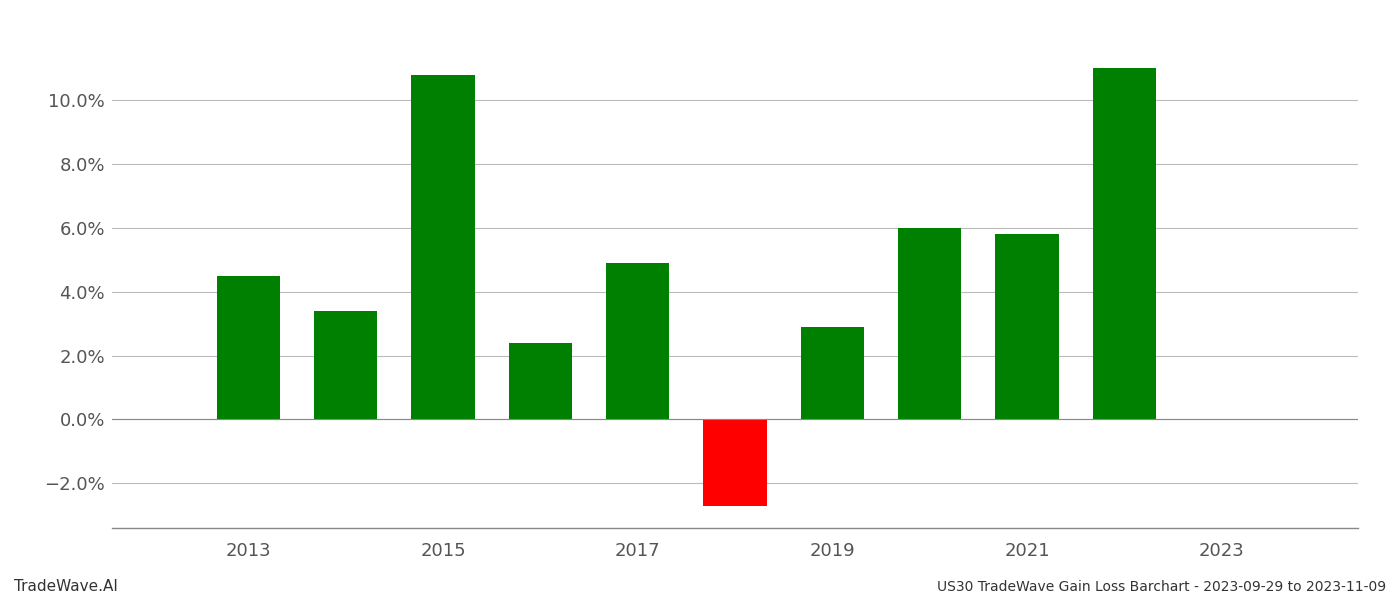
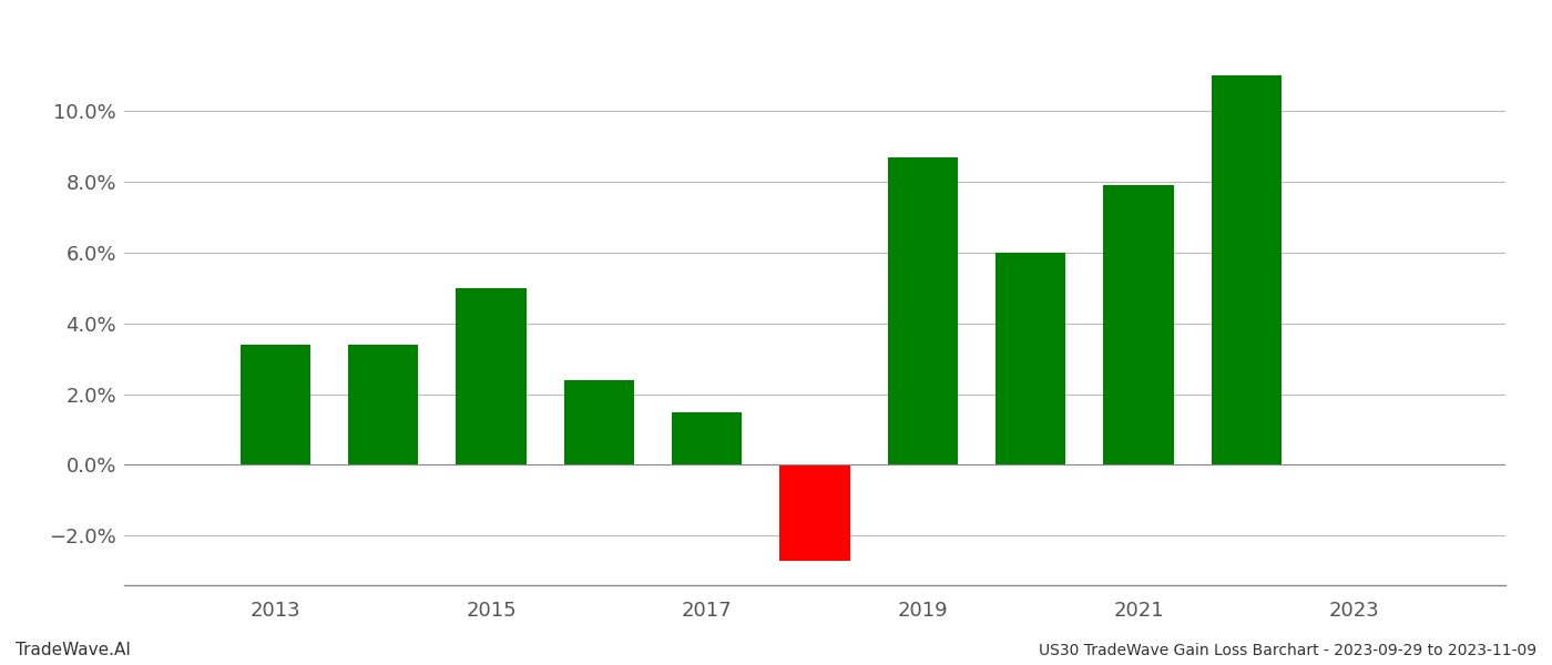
2013: 4.5% -> 3.4%
2015: 10.8% -> 5.0%
2017: 4.9% -> 1.5%
2019: 2.9% -> 8.7%
2021: 5.8% -> 7.9%
